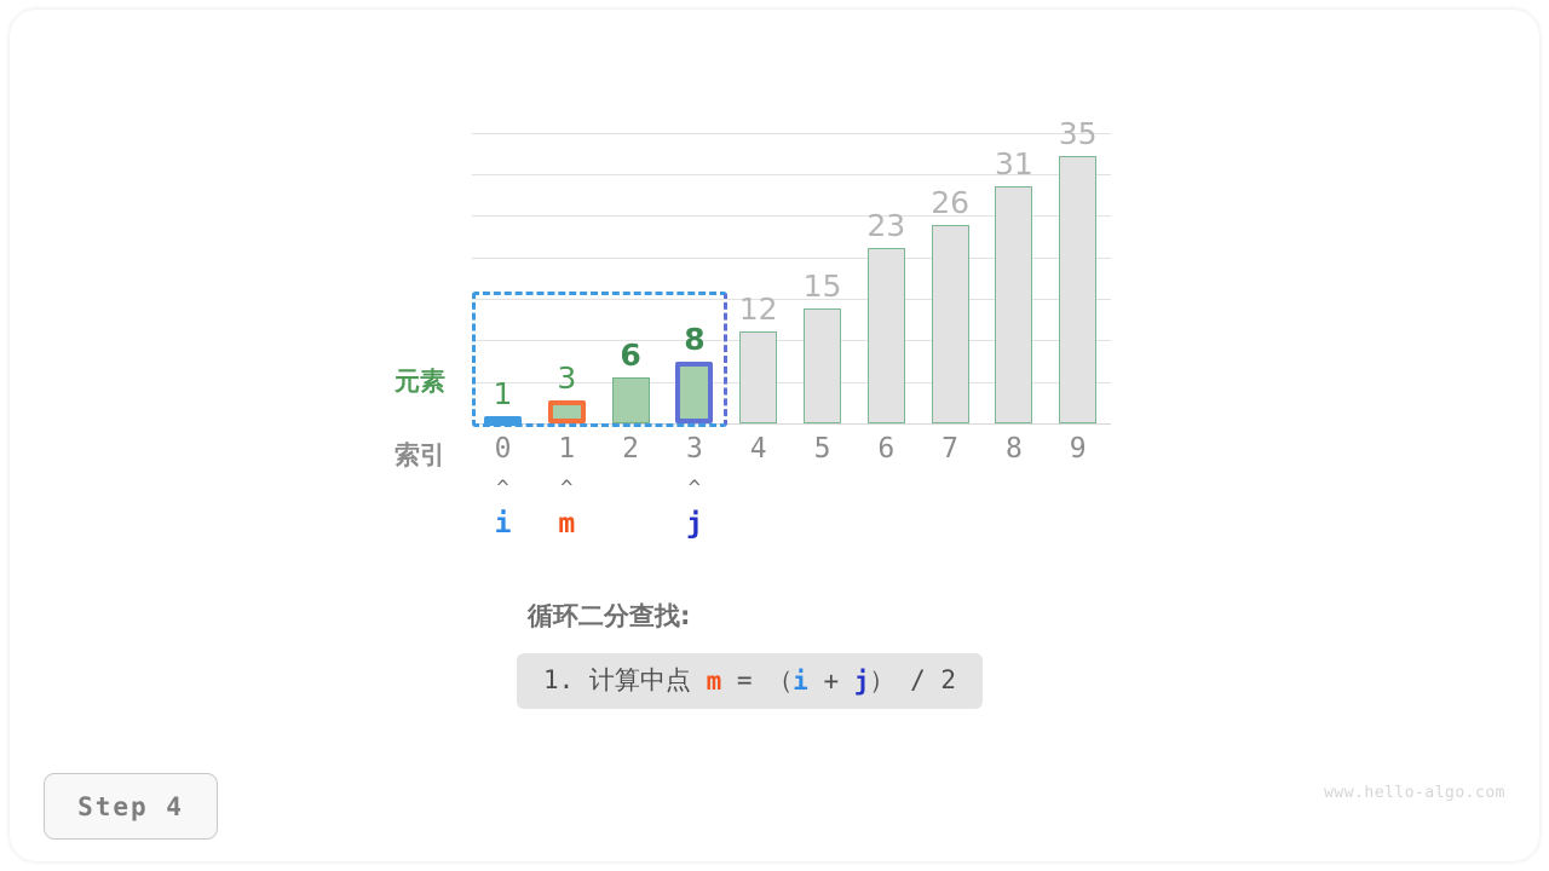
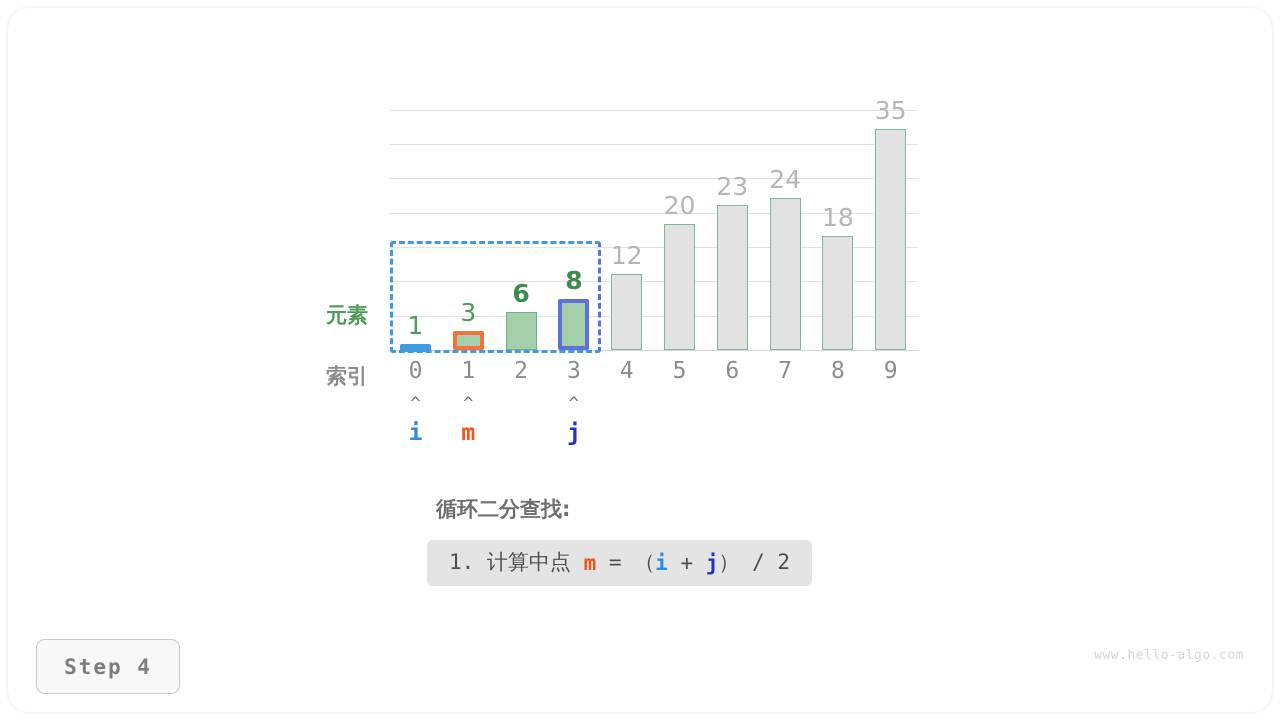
5: 15 -> 20
7: 26 -> 24
8: 31 -> 18
